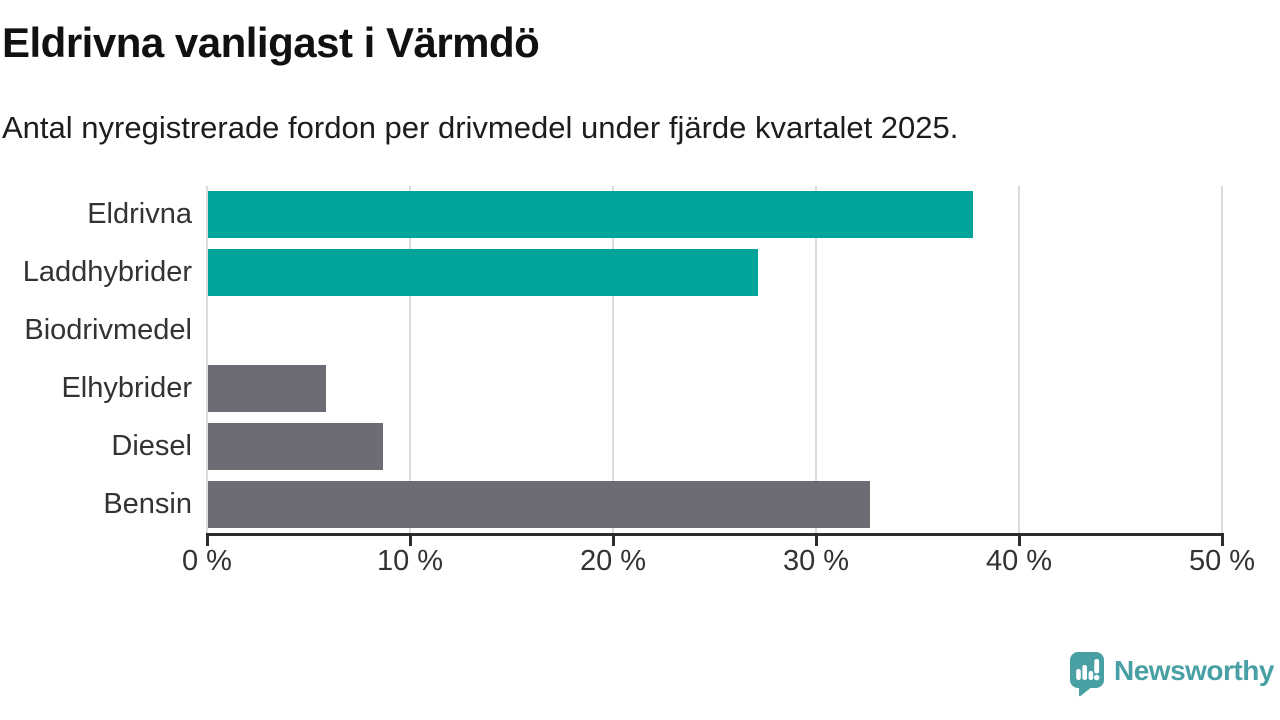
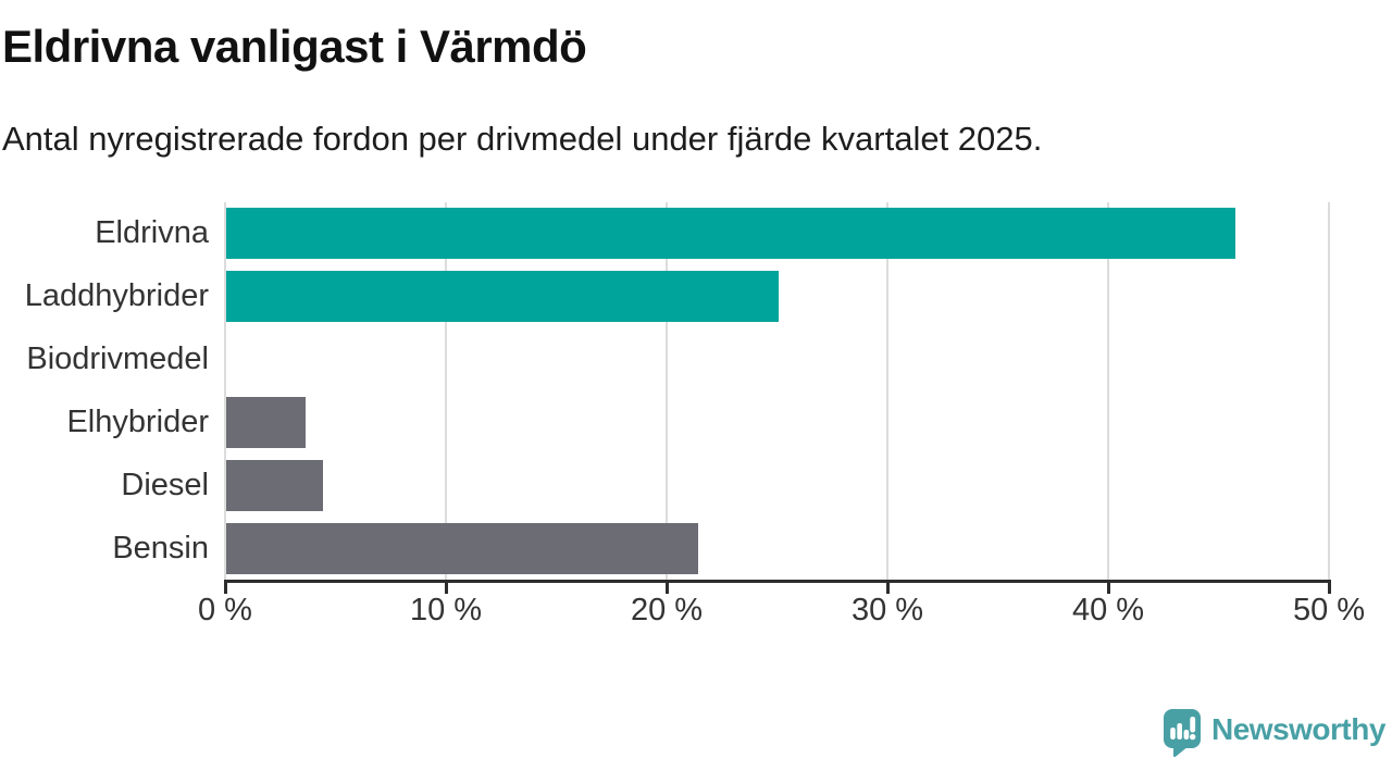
Eldrivna: 37.7% -> 45.7%
Laddhybrider: 27.1% -> 25.0%
Elhybrider: 5.8% -> 3.6%
Diesel: 8.6% -> 4.4%
Bensin: 32.6% -> 21.4%
